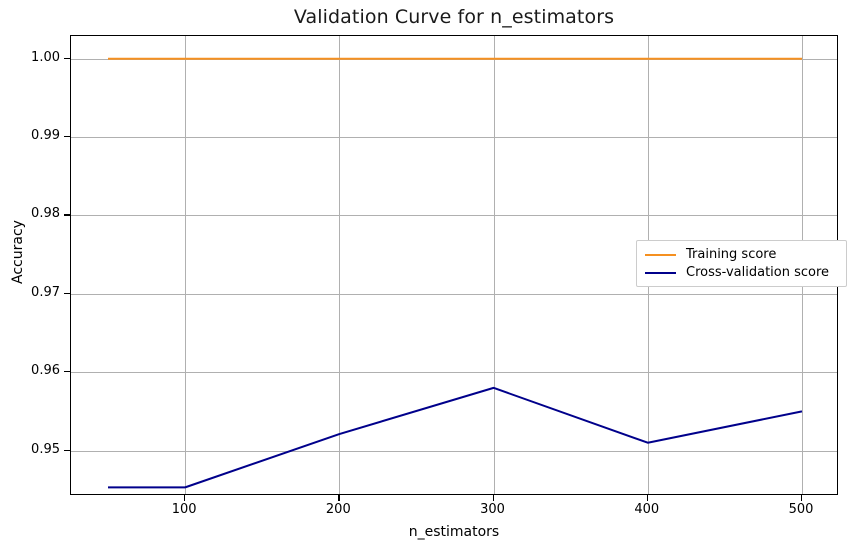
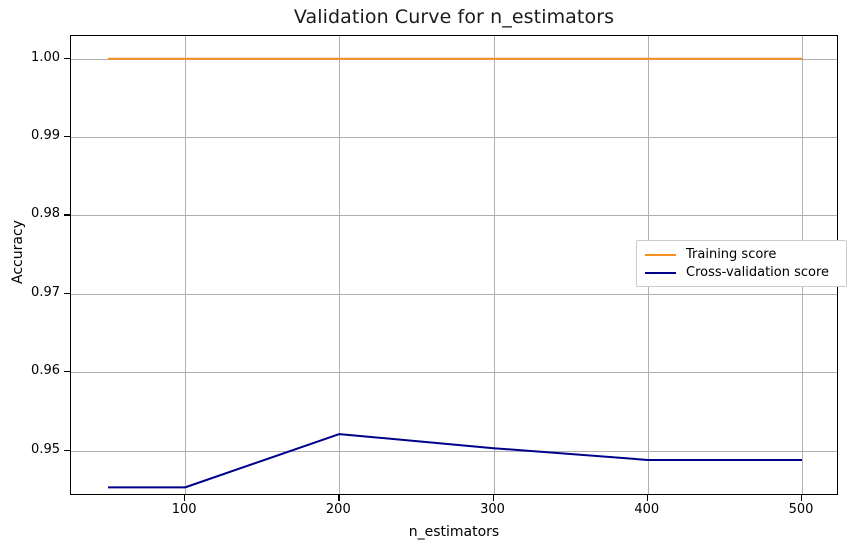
Cross-validation score/300: 0.958 -> 0.950
Cross-validation score/400: 0.951 -> 0.949
Cross-validation score/500: 0.955 -> 0.949
